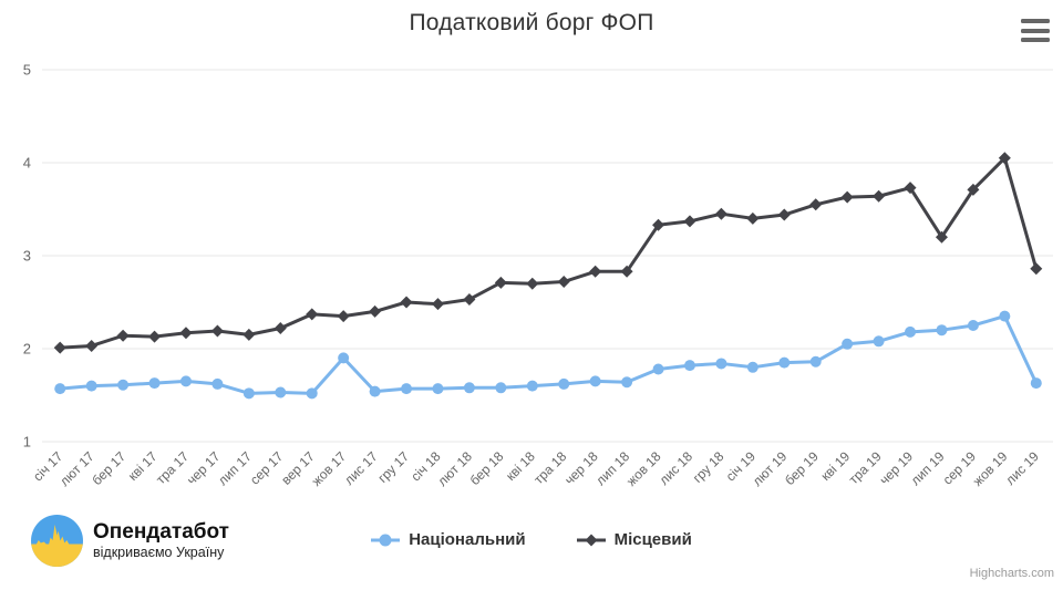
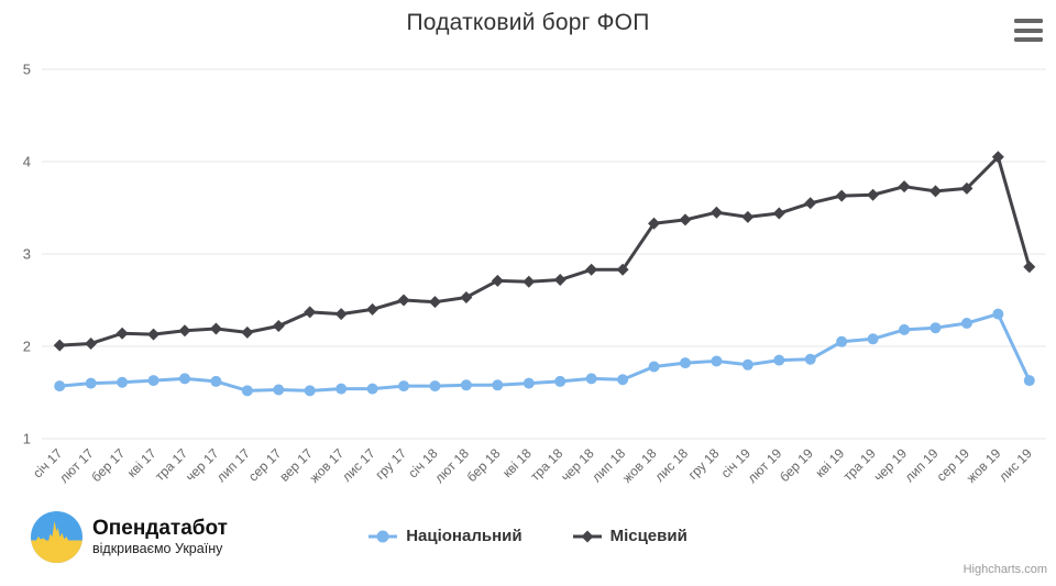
Національний/жов 17: 1.9 -> 1.5
Місцевий/лип 19: 3.2 -> 3.7
